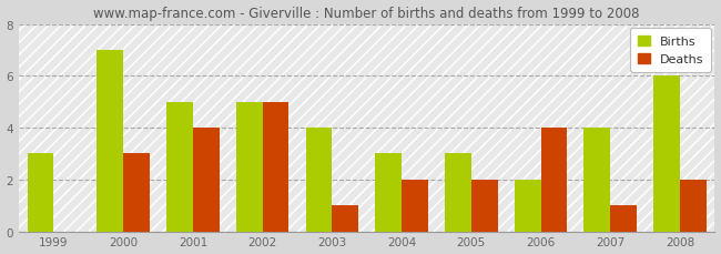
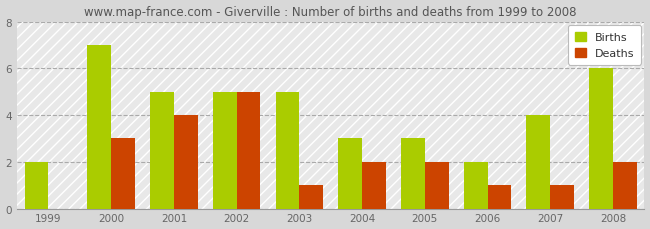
Births/1999: 3 -> 2
Births/2003: 4 -> 5
Deaths/2006: 4 -> 1
